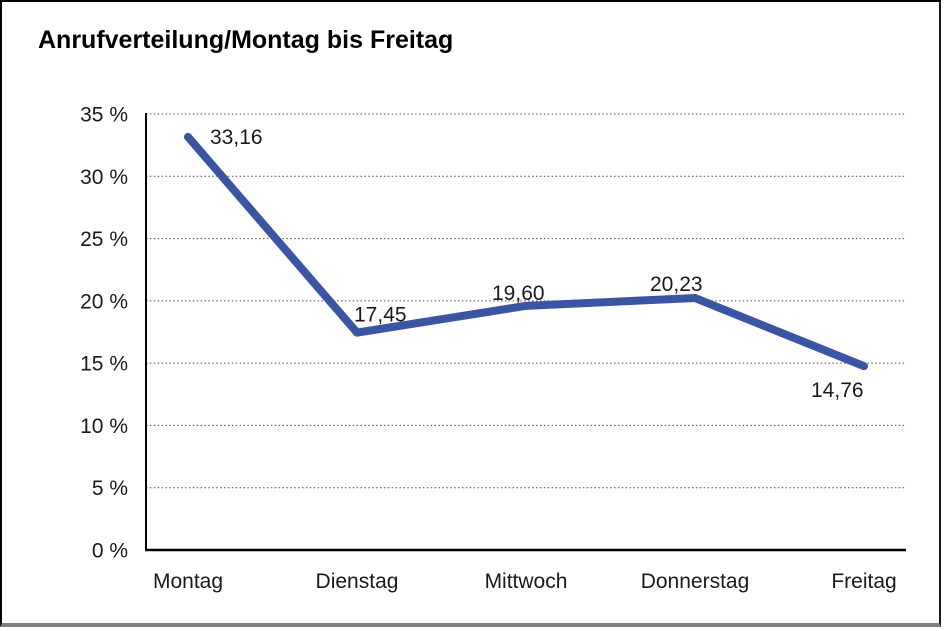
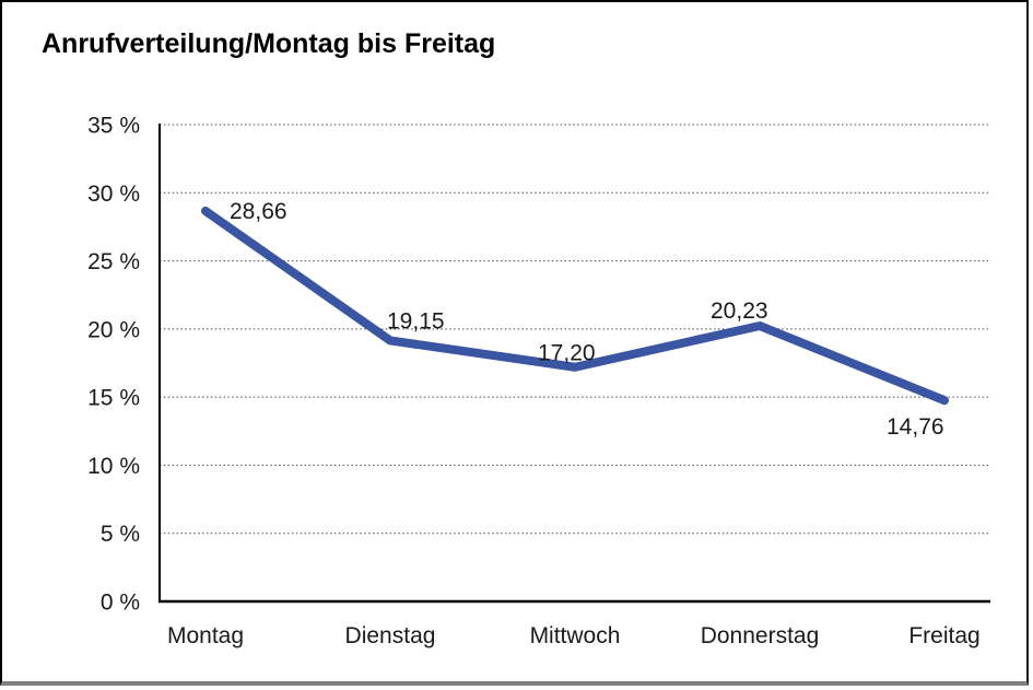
Montag: 33,16 -> 28,66
Dienstag: 17,45 -> 19,15
Mittwoch: 19,60 -> 17,20
